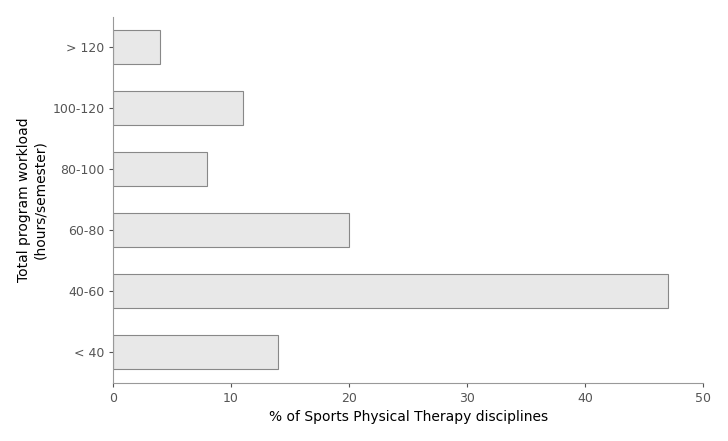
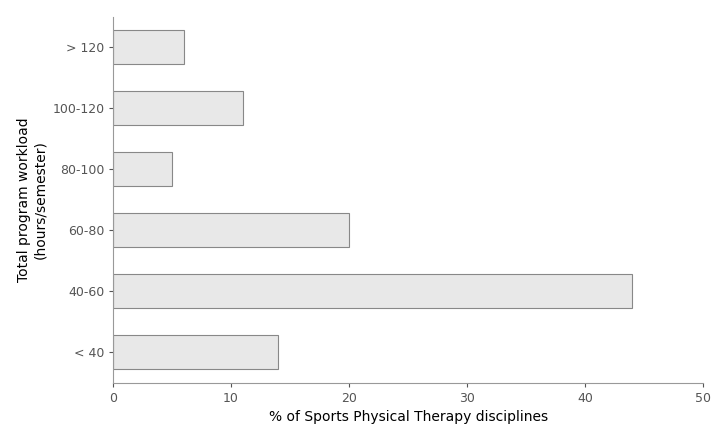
> 120: 4 -> 6
80-100: 8 -> 5
40-60: 47 -> 44
